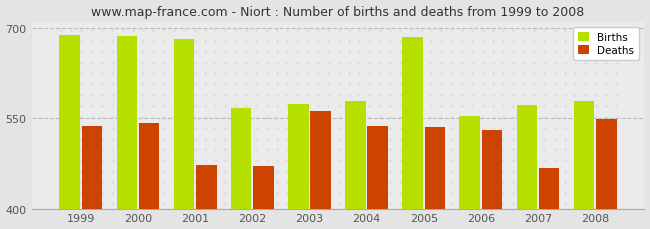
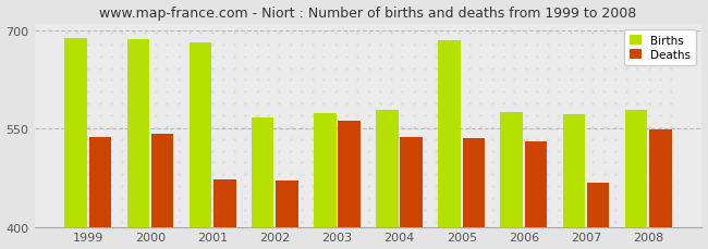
Births/2006: 554 -> 575
